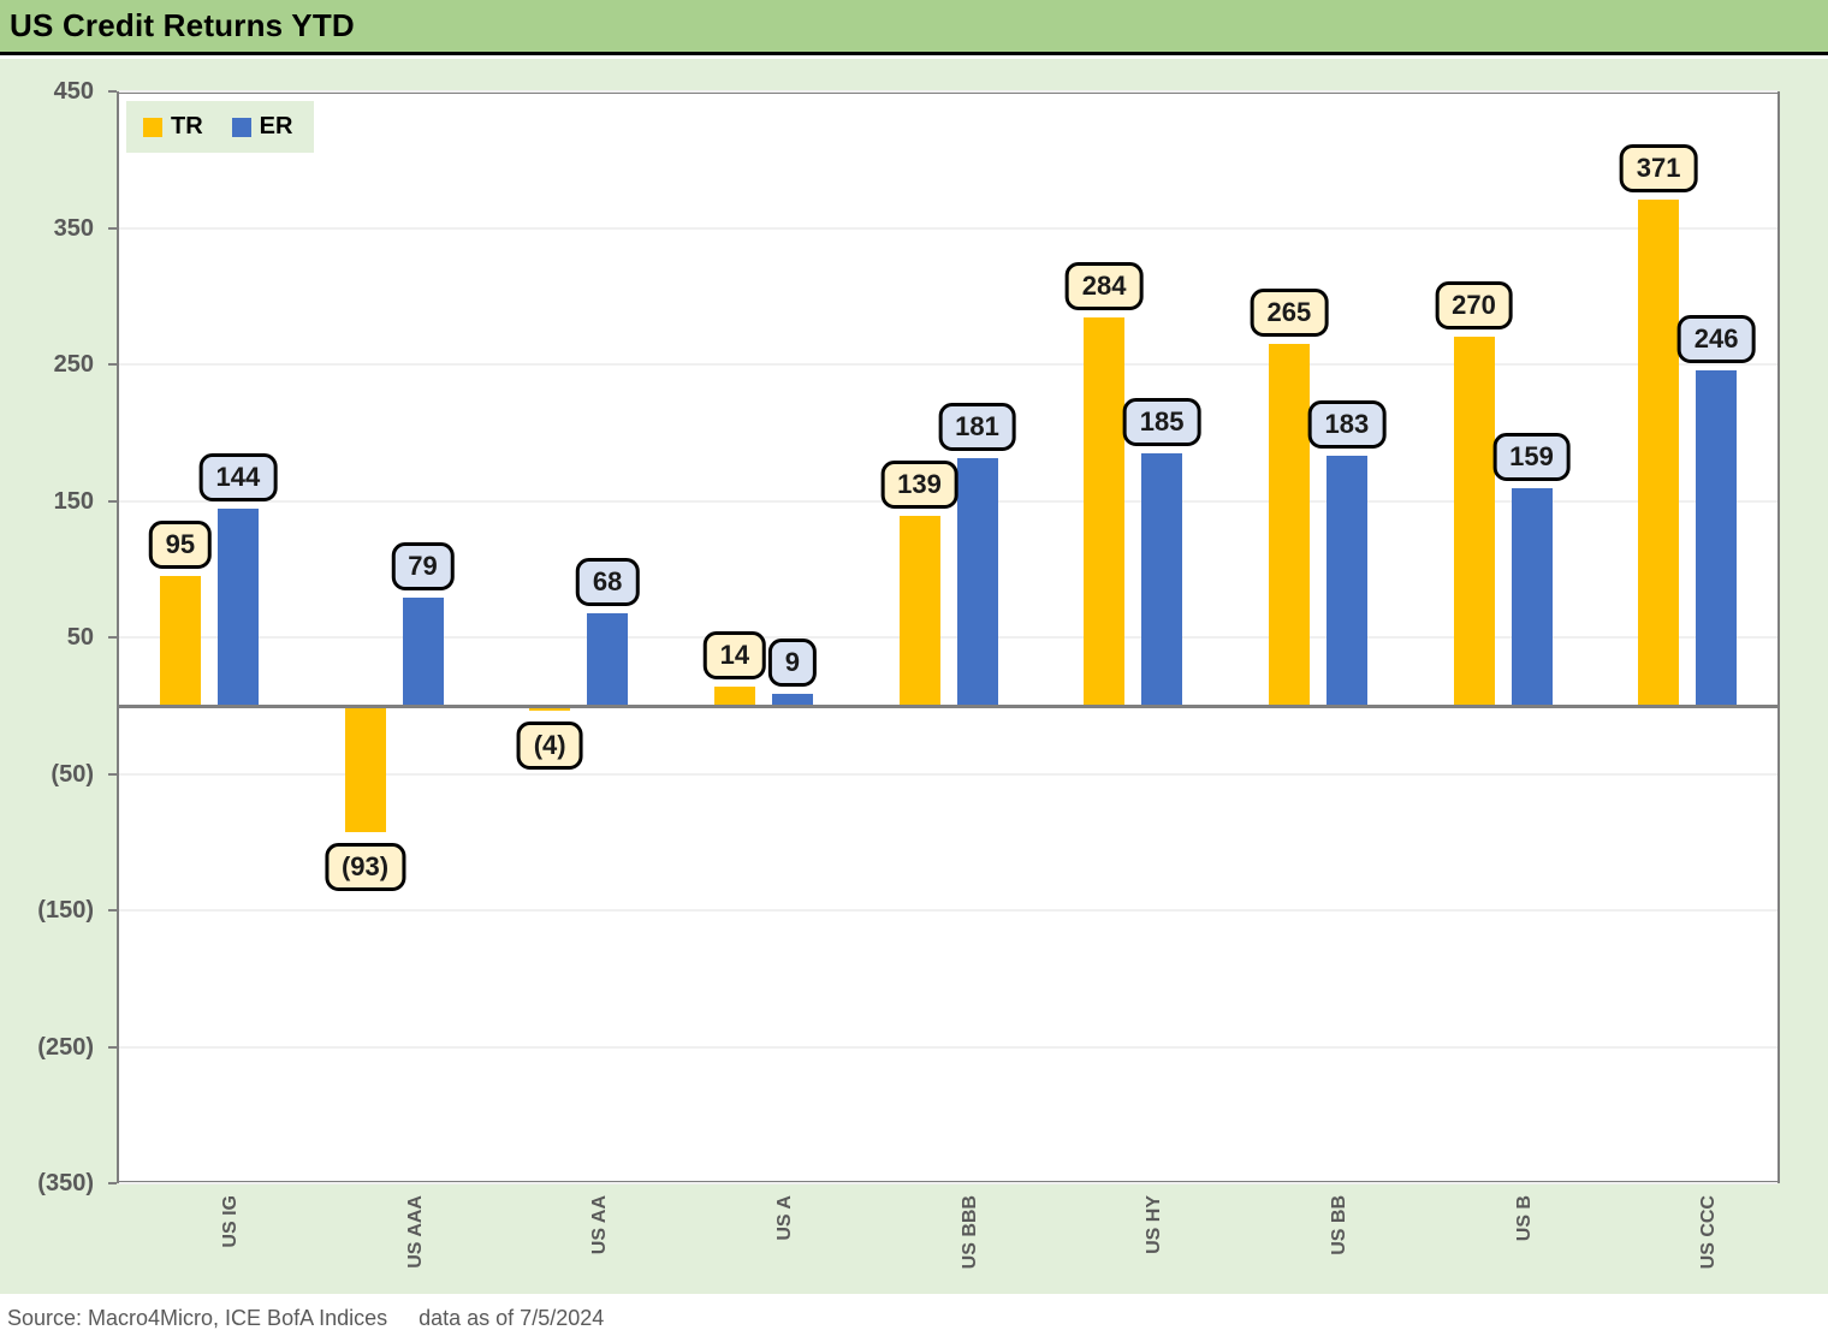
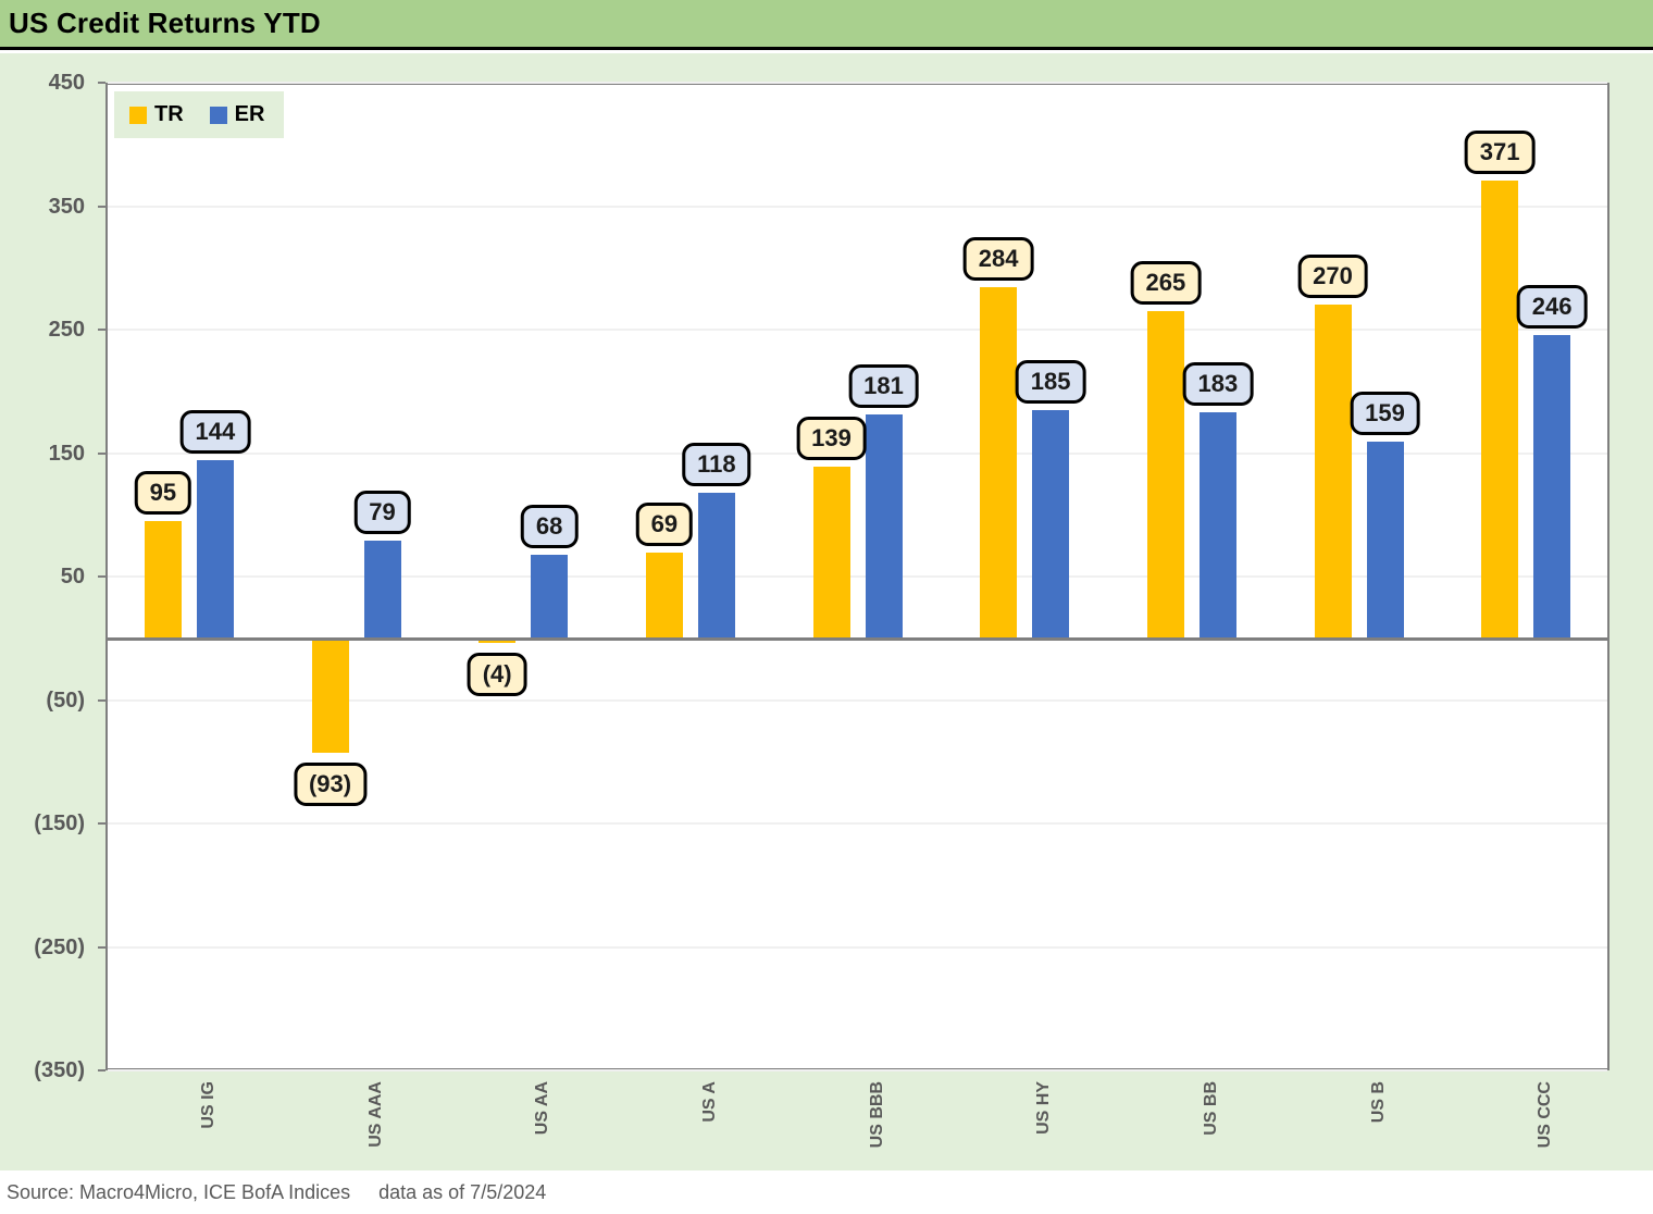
TR/US A: 14 -> 69
ER/US A: 9 -> 118
